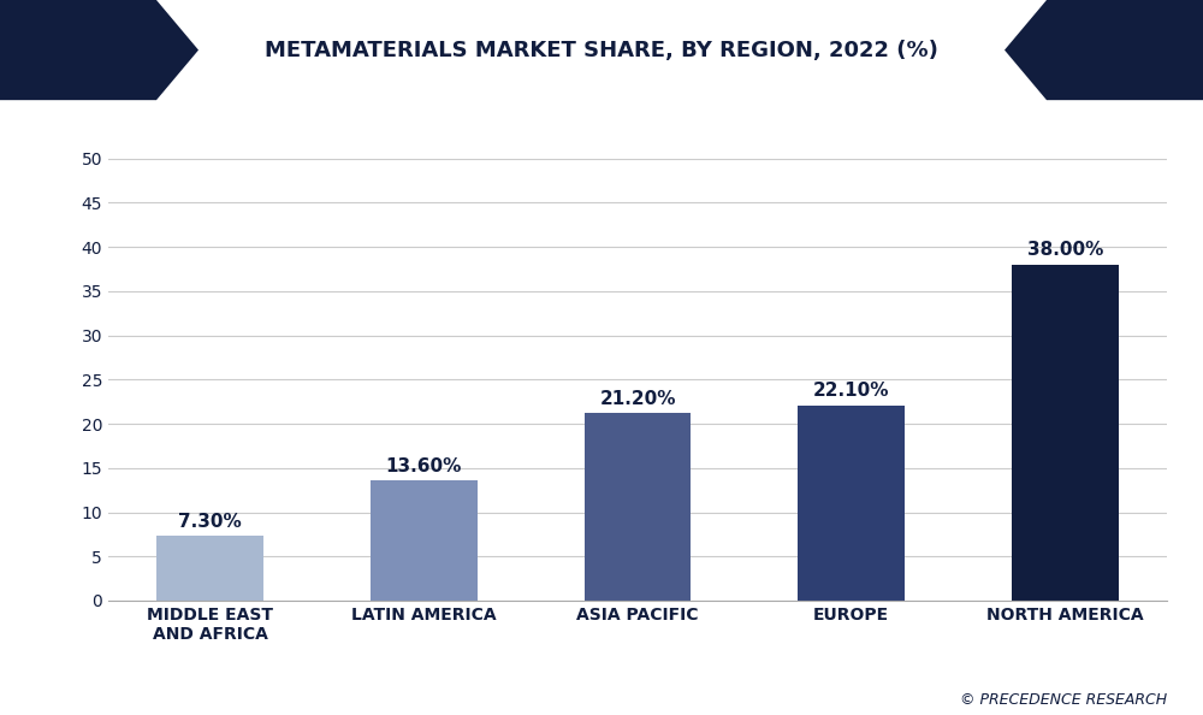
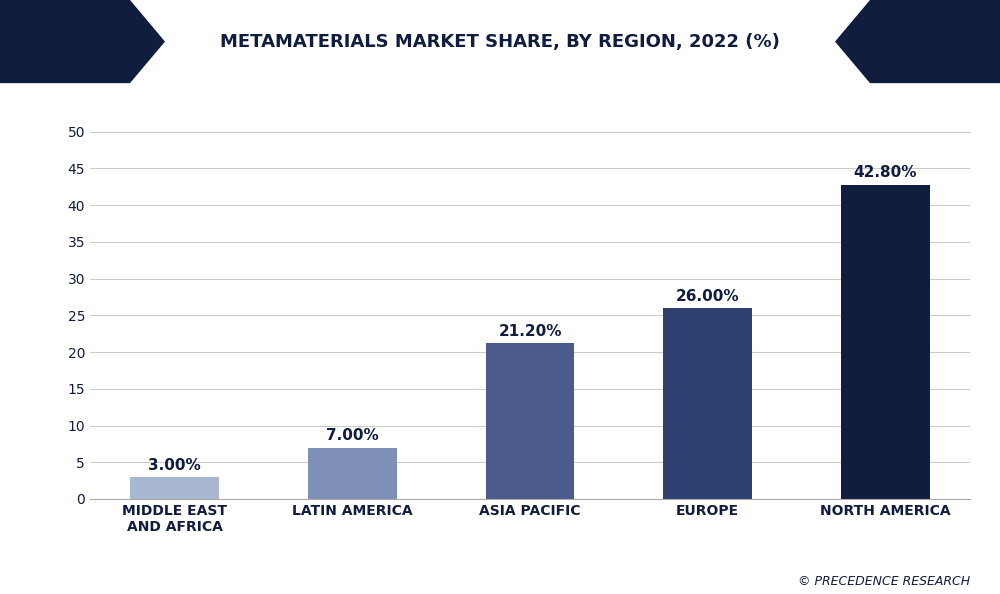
MIDDLE EAST AND AFRICA: 7.30% -> 3.00%
LATIN AMERICA: 13.60% -> 7.00%
EUROPE: 22.10% -> 26.00%
NORTH AMERICA: 38.00% -> 42.80%
